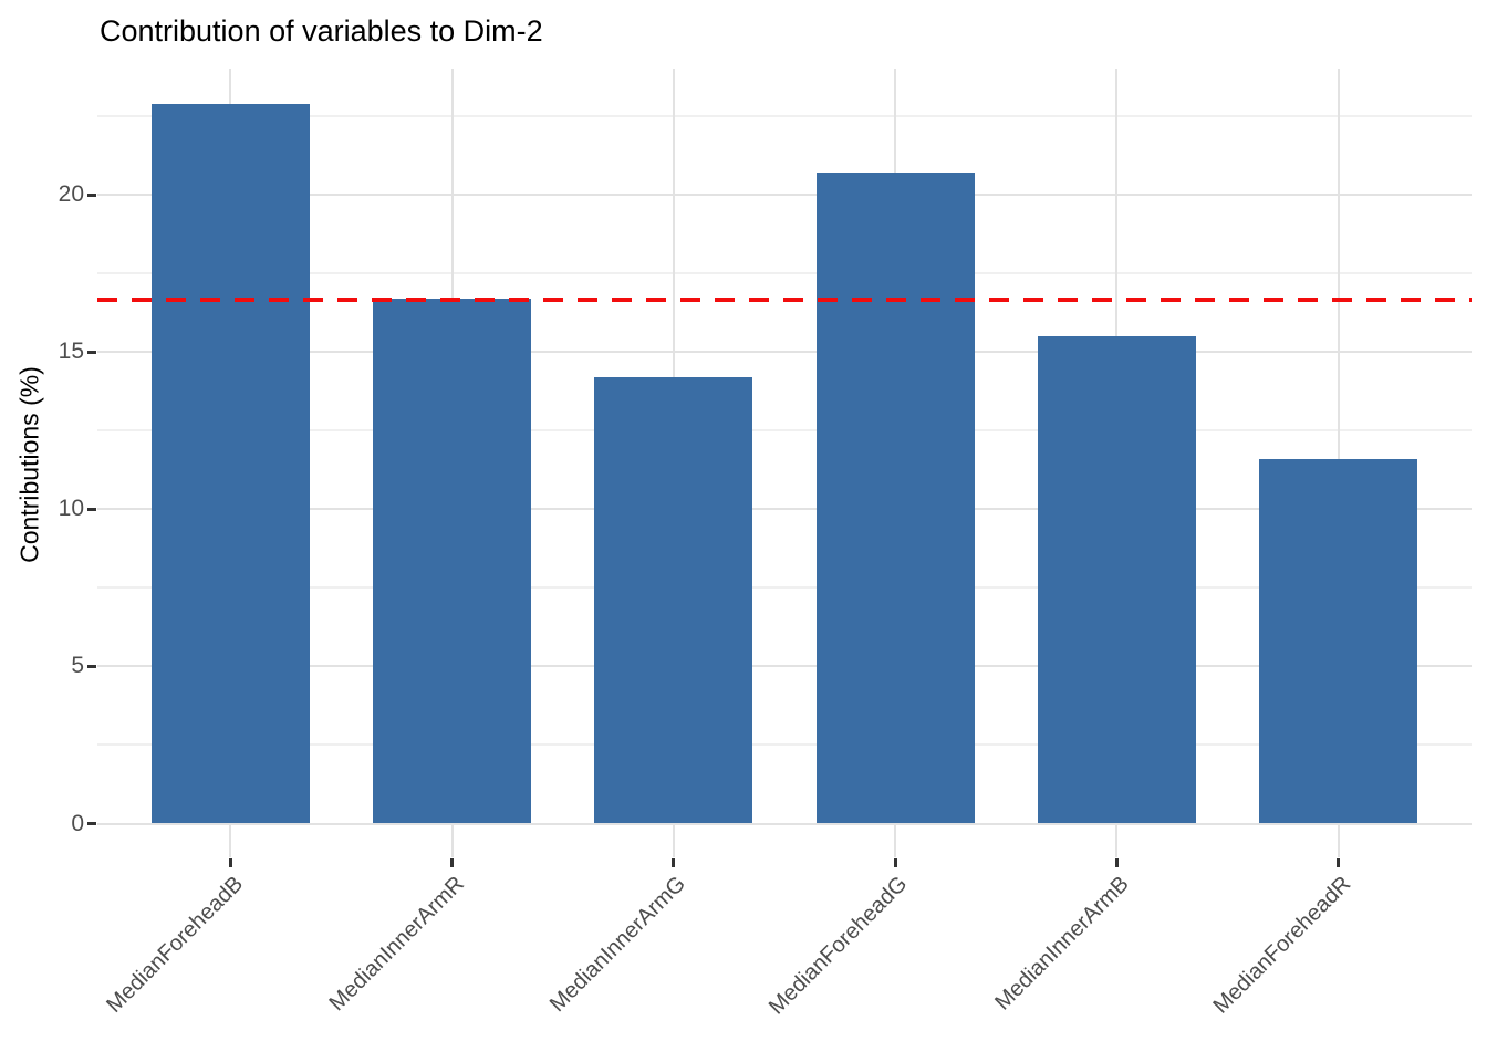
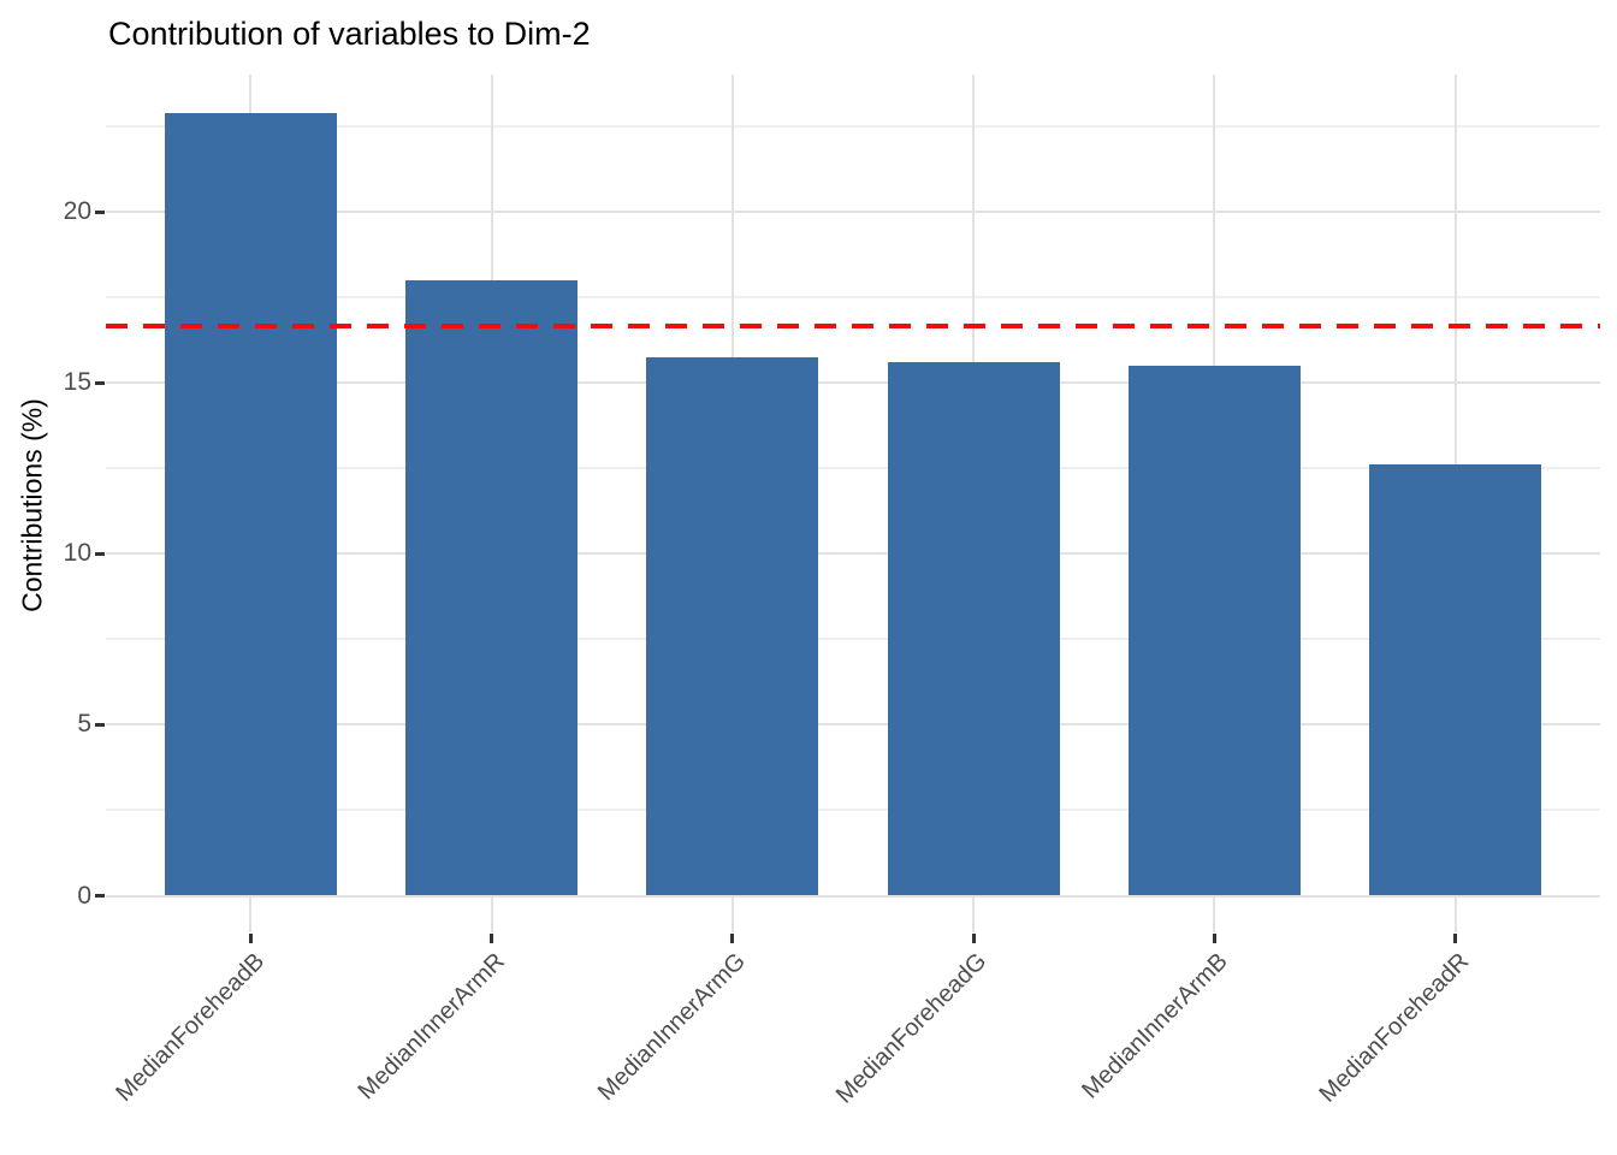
MedianInnerArmR: 16.7 -> 18.0
MedianInnerArmG: 14.2 -> 15.8
MedianForeheadG: 20.7 -> 15.6
MedianForeheadR: 11.6 -> 12.6
